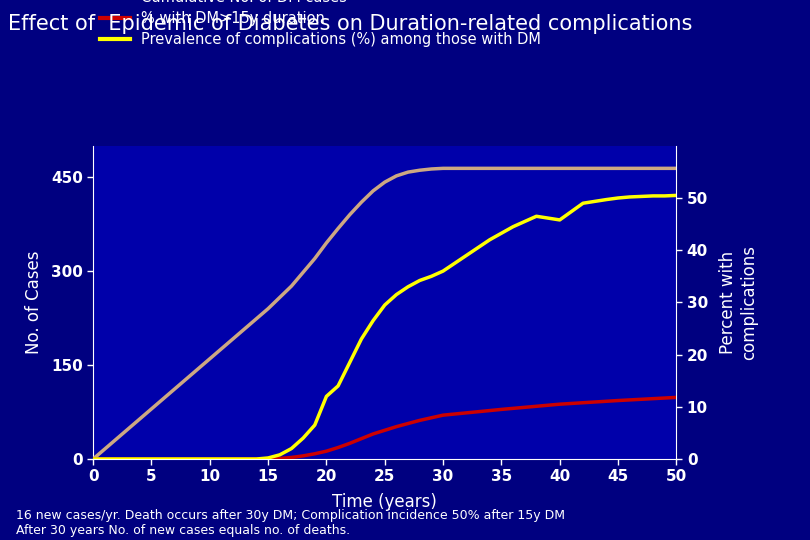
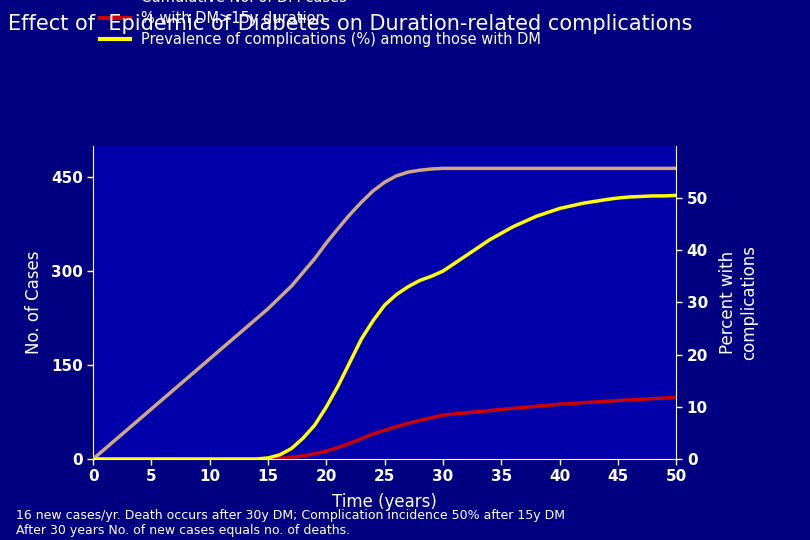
Prevalence of complications (%) among those with DM/20: 12.0 -> 10.0
Prevalence of complications (%) among those with DM/40: 45.8 -> 48.0
